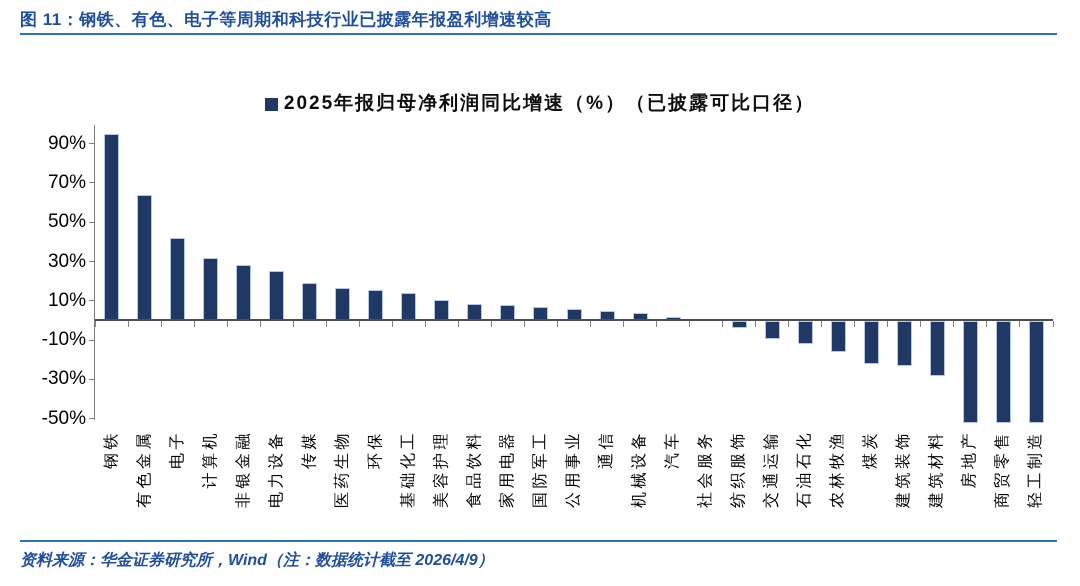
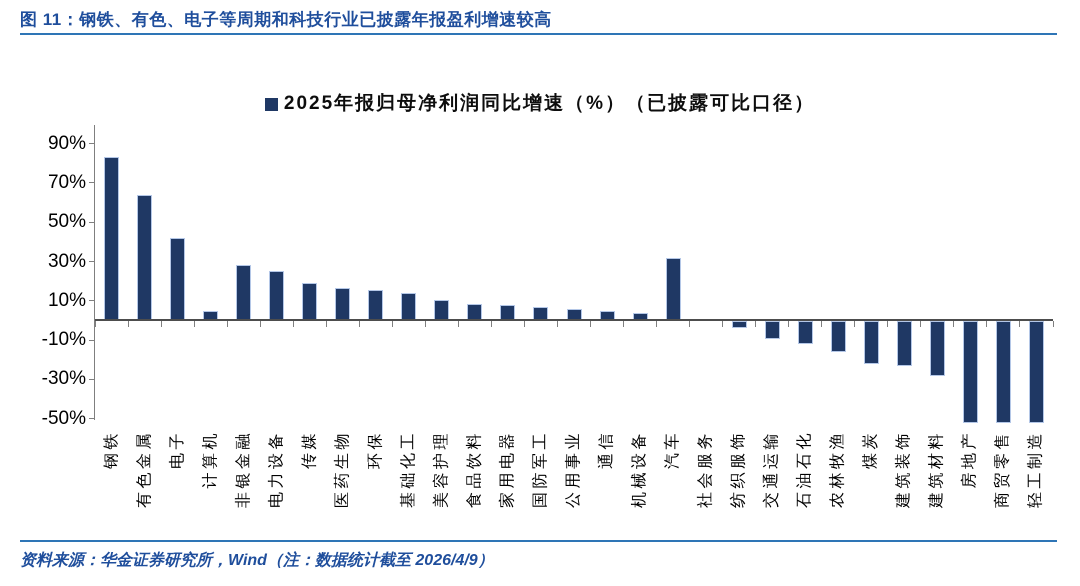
钢铁: 95% -> 83%
计算机: 32% -> 5%
汽车: 2% -> 32%
